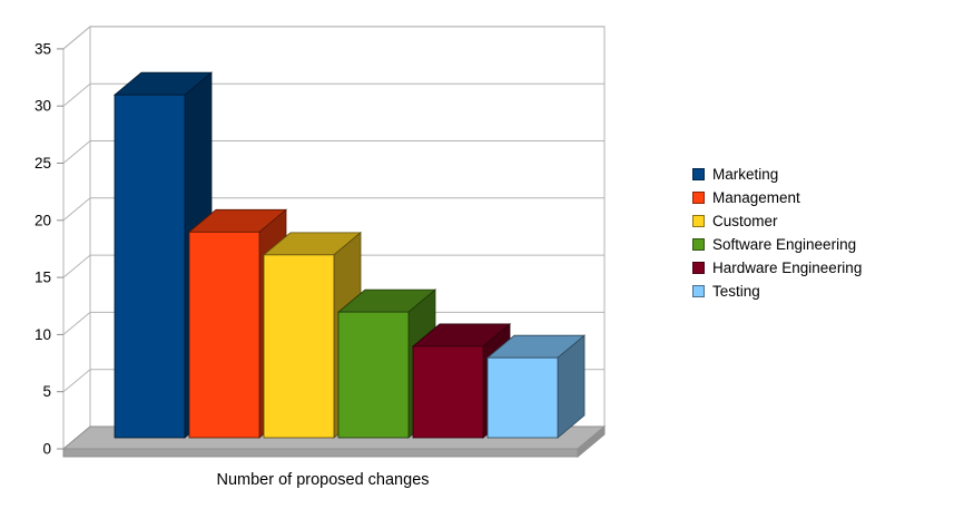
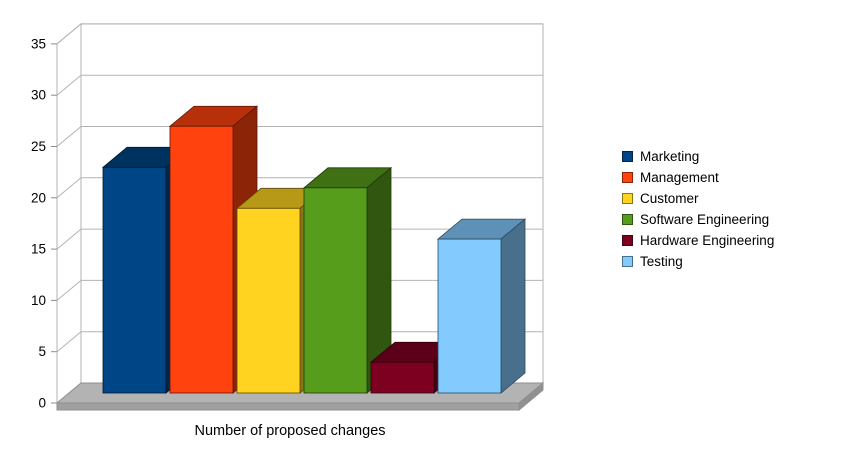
Marketing: 30 -> 22
Management: 18 -> 26
Customer: 16 -> 18
Software Engineering: 11 -> 20
Hardware Engineering: 8 -> 3
Testing: 7 -> 15
